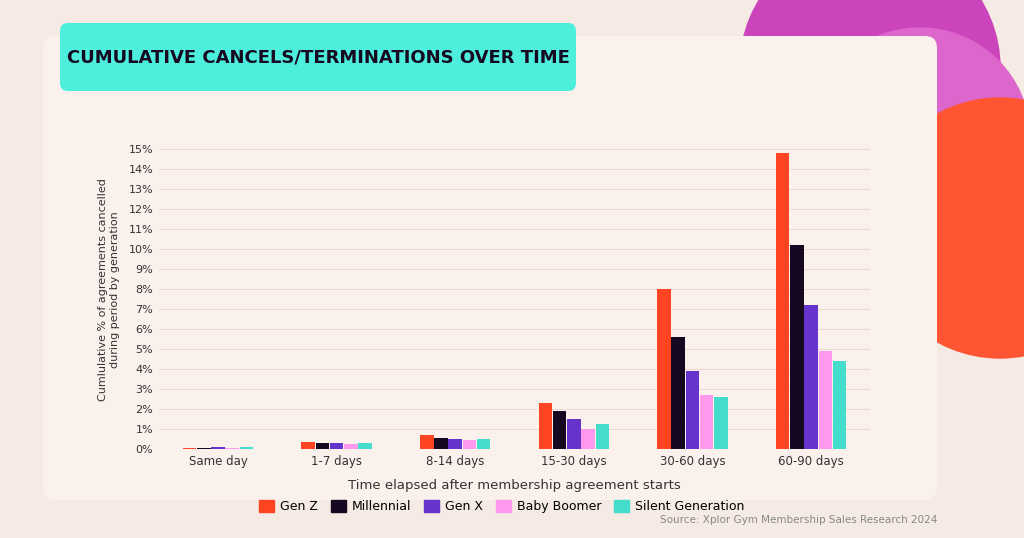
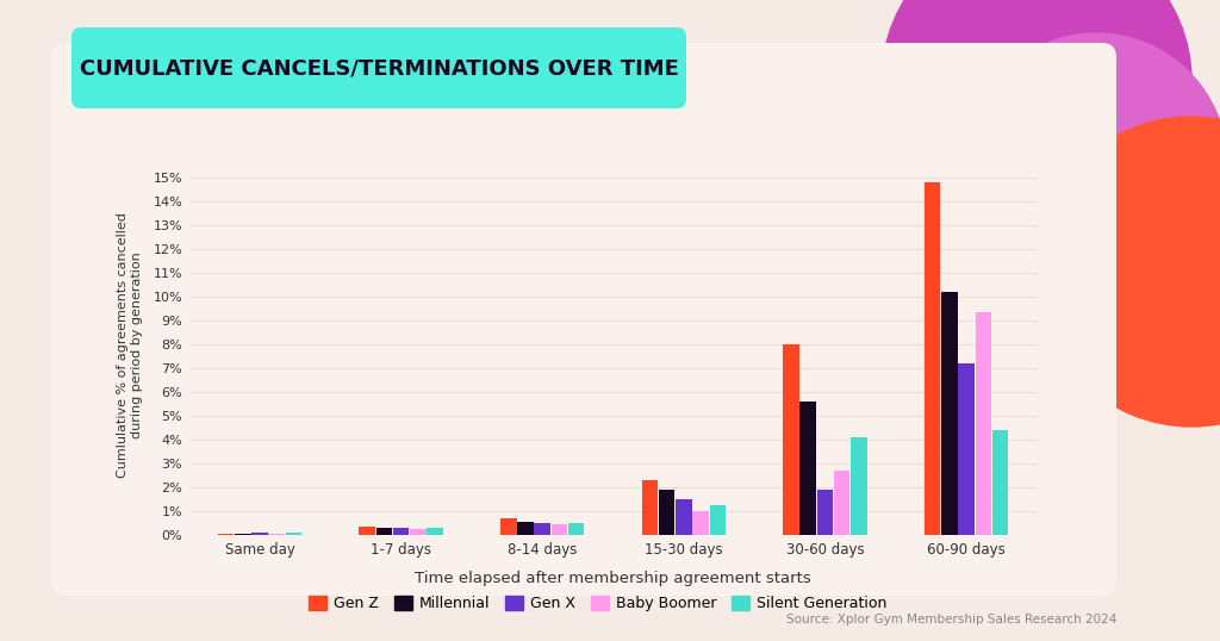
Gen X/30-60 days: 3.9% -> 1.9%
Silent Generation/30-60 days: 2.60% -> 4.10%
Baby Boomer/60-90 days: 4.90% -> 9.35%
